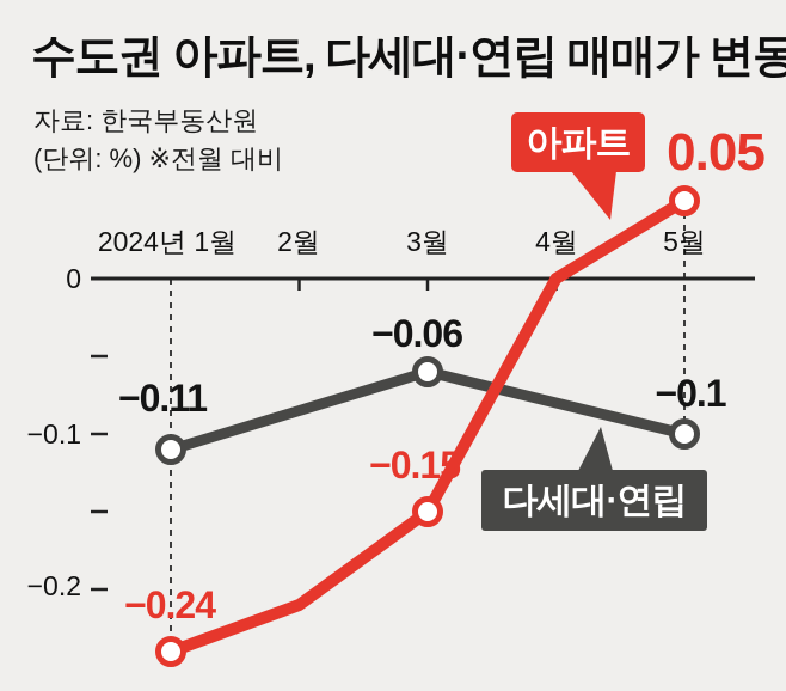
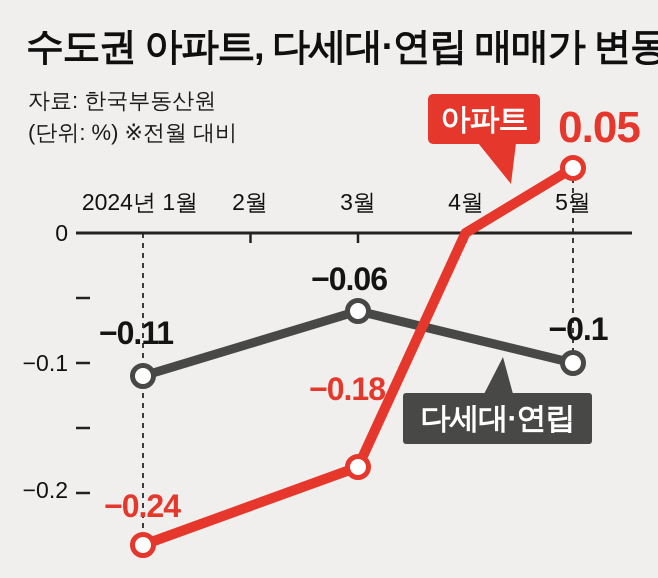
아파트/3월: −0.15 -> −0.18
